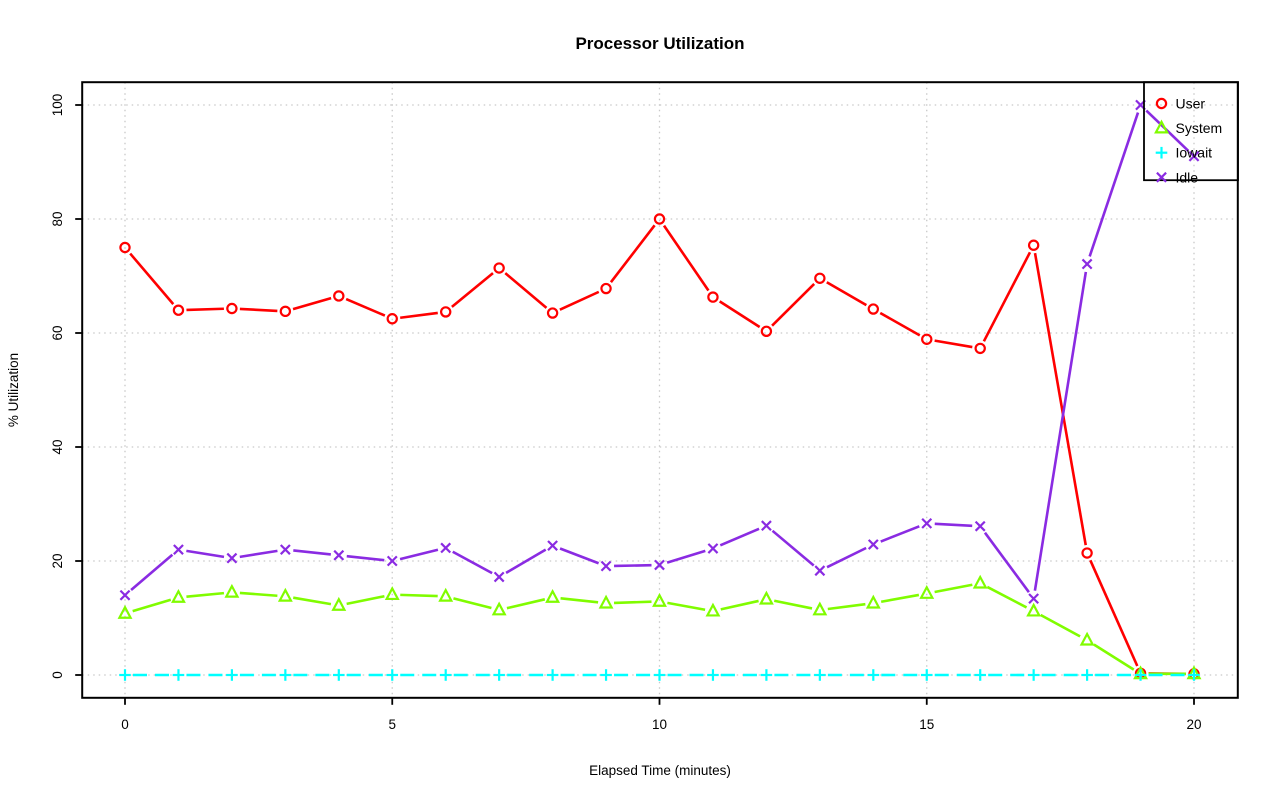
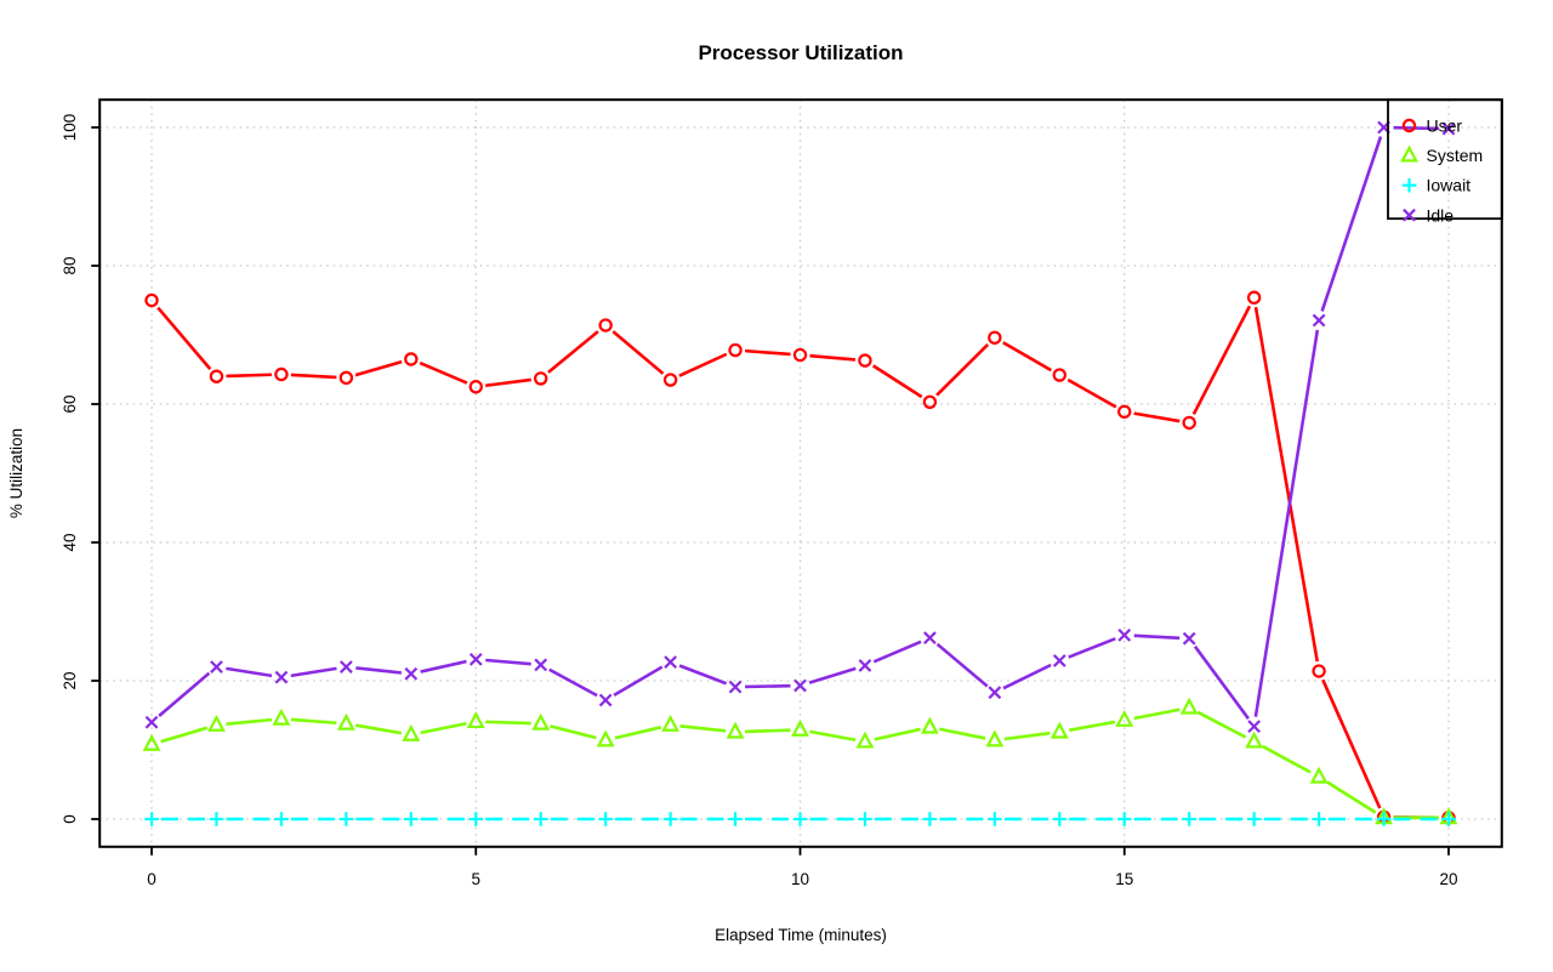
Idle/5: 20 -> 23
User/10: 80 -> 67
Idle/20: 91 -> 100
